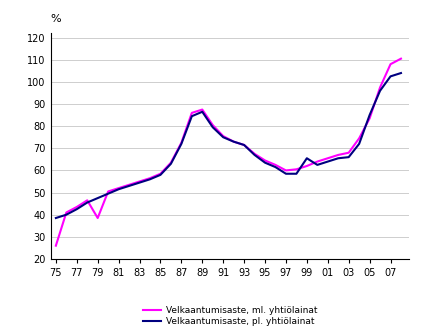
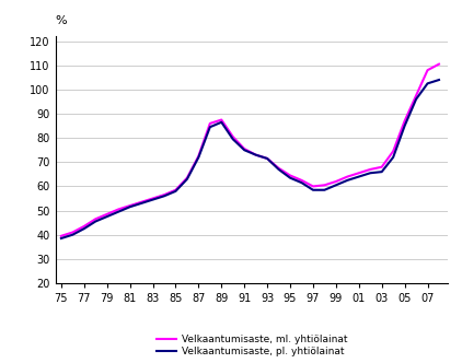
Velkaantumisaste, ml. yhtiölainat/75: 26.0 -> 39.5
Velkaantumisaste, ml. yhtiölainat/79: 38.5 -> 48.5
Velkaantumisaste, pl. yhtiölainat/99: 65.5 -> 60.5
Velkaantumisaste, ml. yhtiölainat/05: 83.5 -> 87.0
